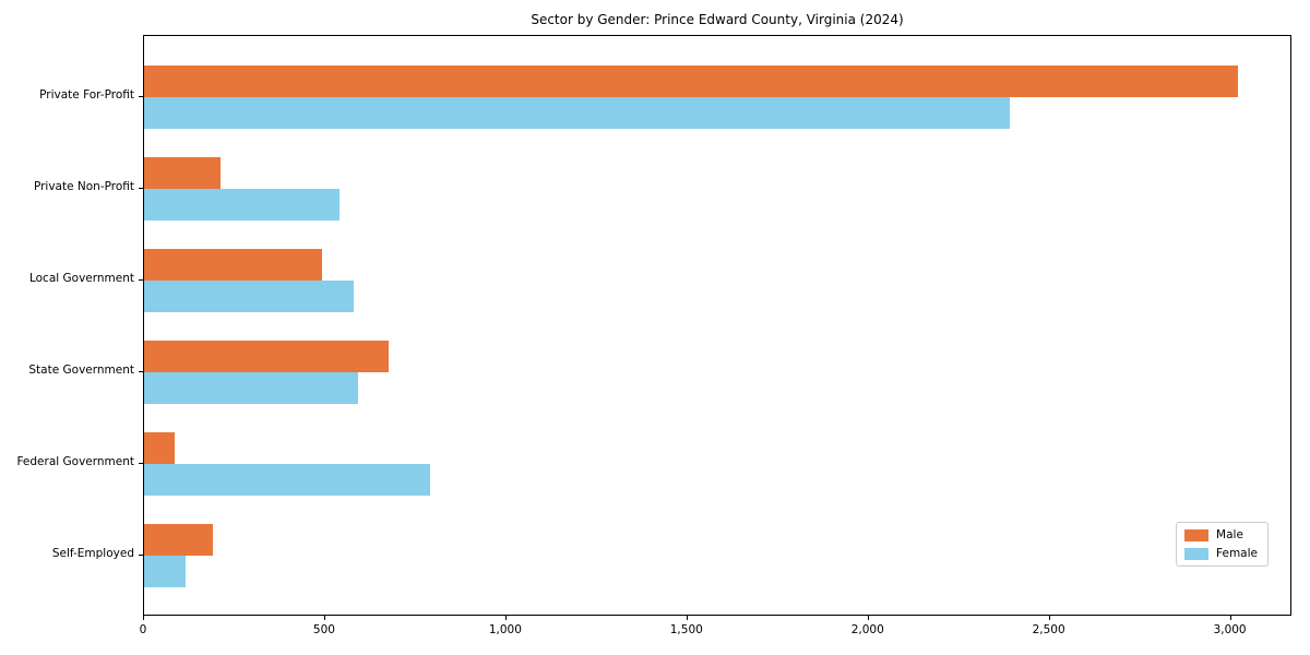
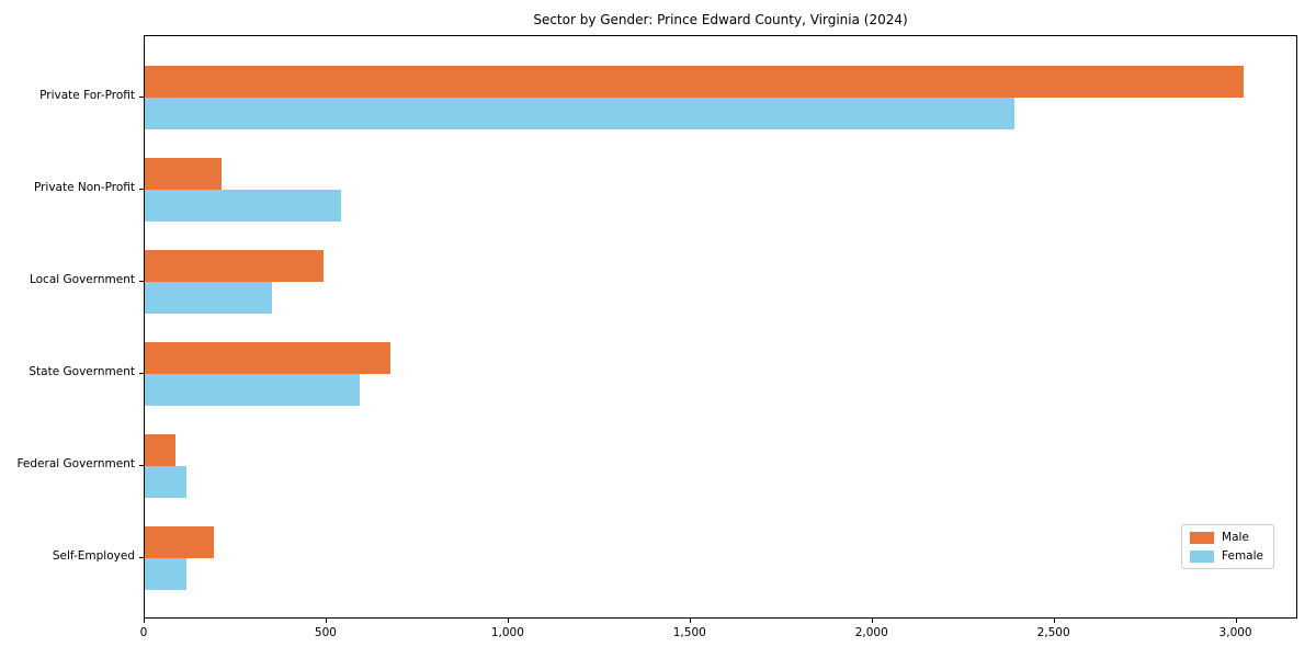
Female/Local Government: 580 -> 350
Female/Federal Government: 790 -> 120
